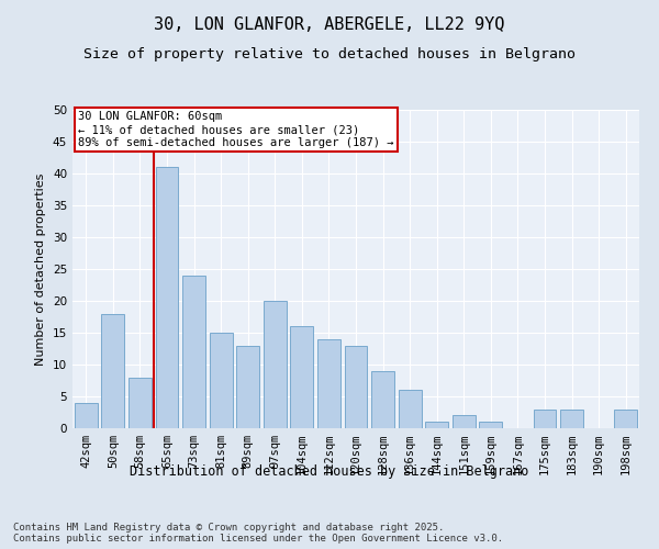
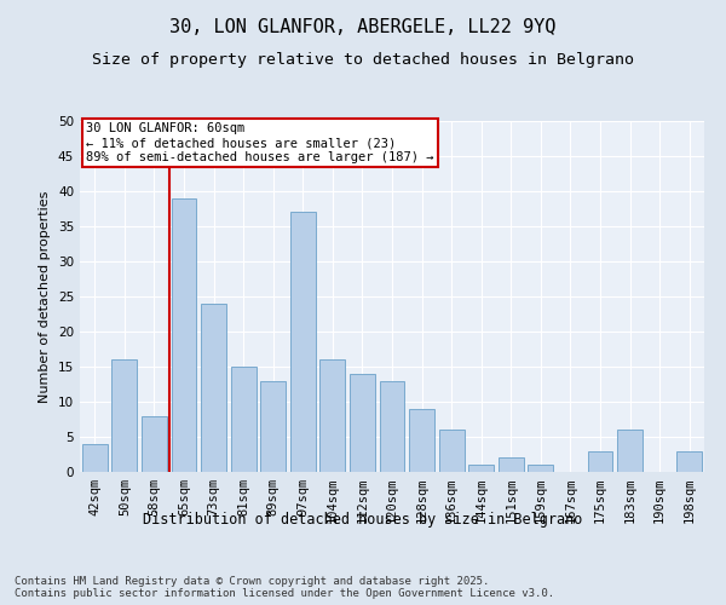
50sqm: 18 -> 16
65sqm: 41 -> 39
97sqm: 20 -> 37
183sqm: 3 -> 6
